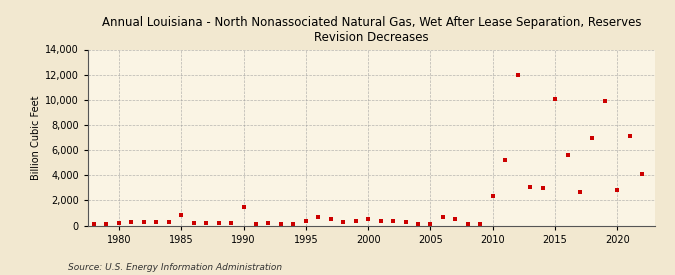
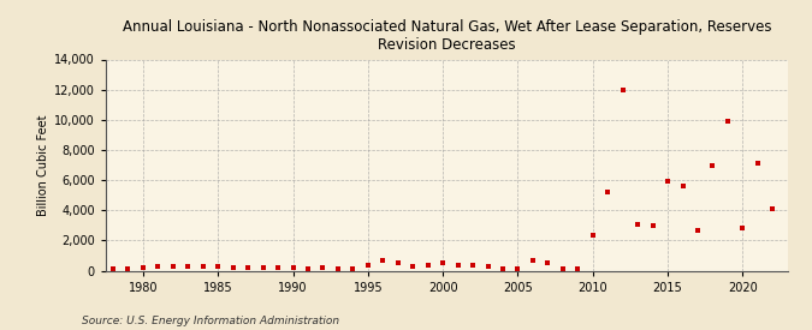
1985: 800 -> 300
1990: 1,500 -> 200
2015: 10,100 -> 5,900
